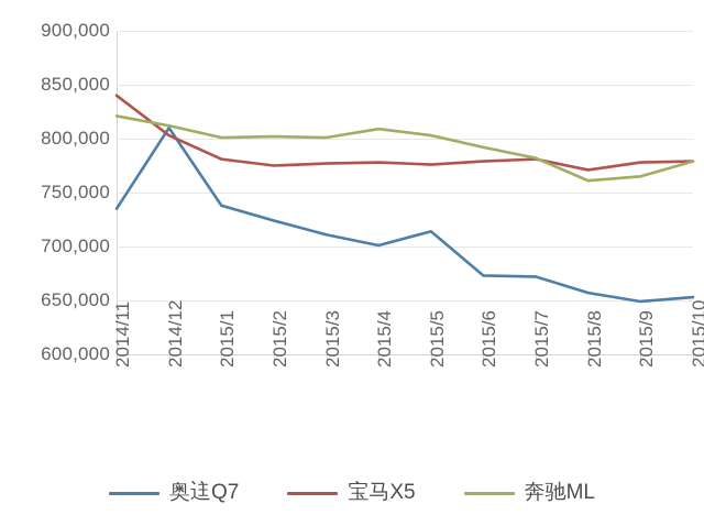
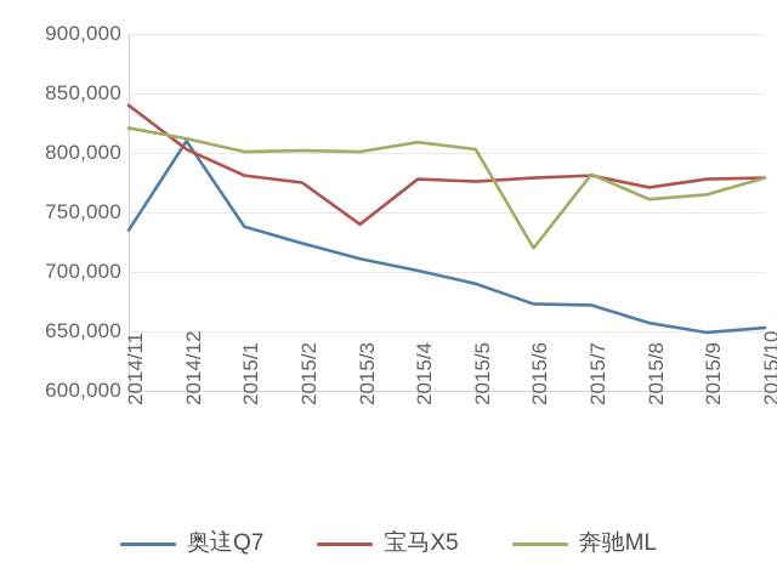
宝马X5/2015/3: 780000 -> 740000
奥迬Q7/2015/5: 710000 -> 690000
奔驰ML/2015/6: 790000 -> 720000
